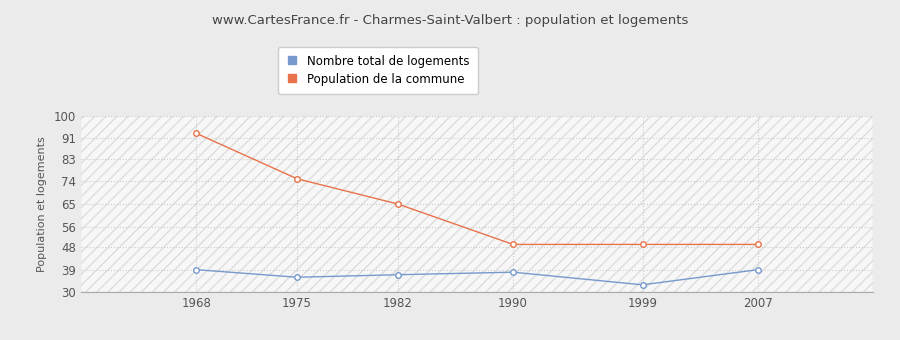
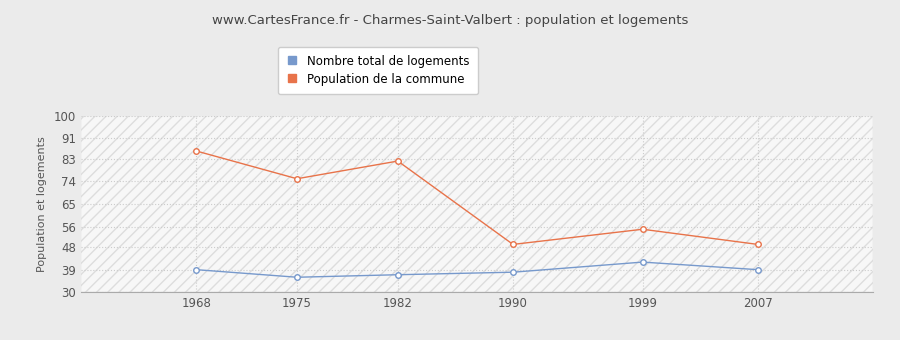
Population de la commune/1968: 93 -> 86
Population de la commune/1982: 65 -> 82
Nombre total de logements/1999: 33 -> 42
Population de la commune/1999: 49 -> 55
